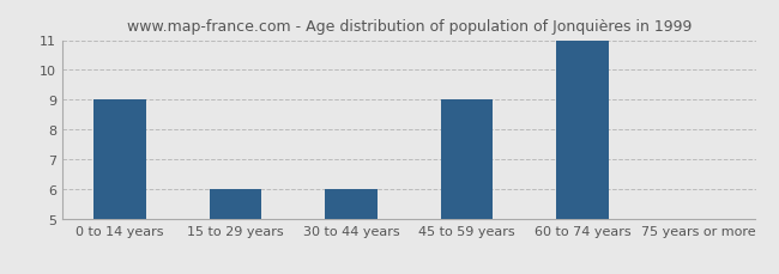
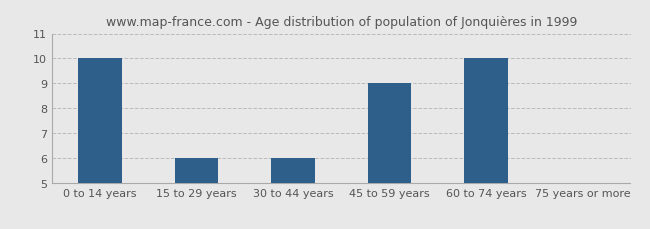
0 to 14 years: 9 -> 10
60 to 74 years: 11 -> 10
